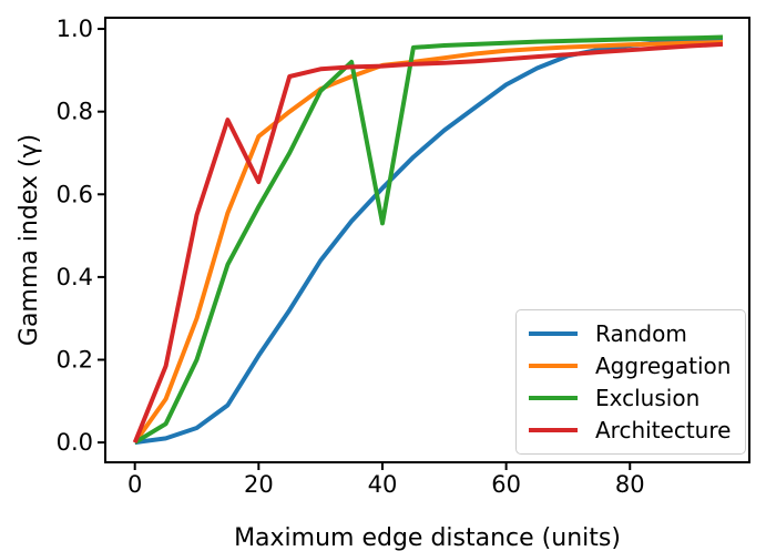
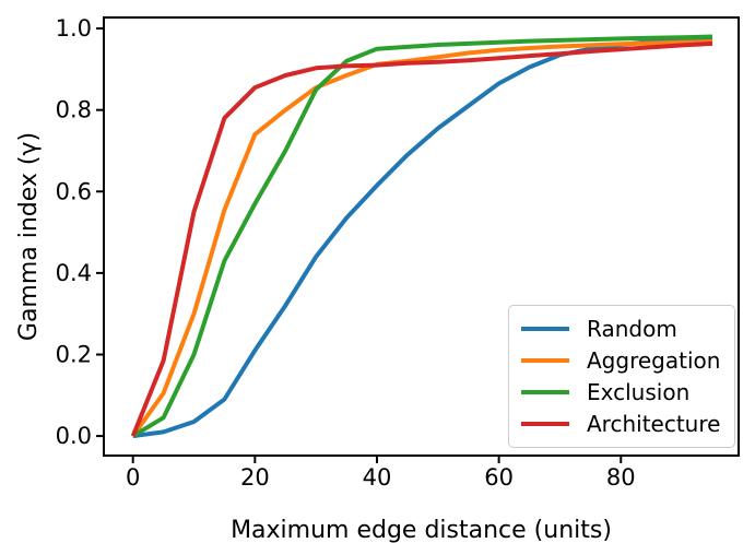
Architecture/20: 0.63 -> 0.85
Exclusion/40: 0.53 -> 0.95
